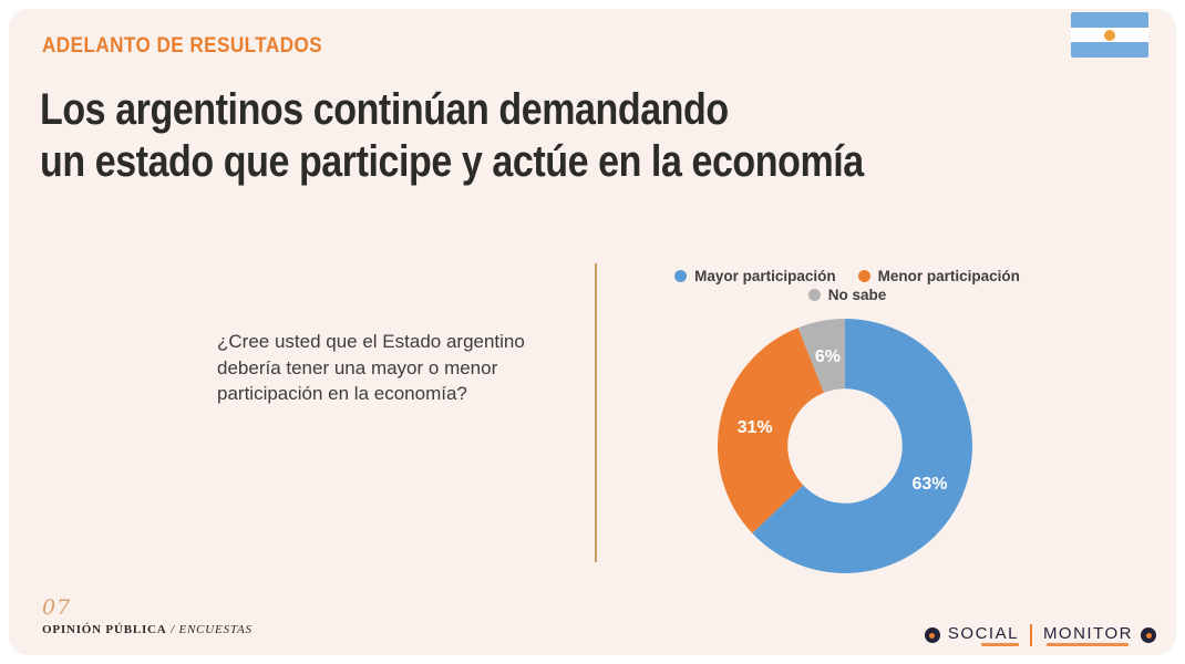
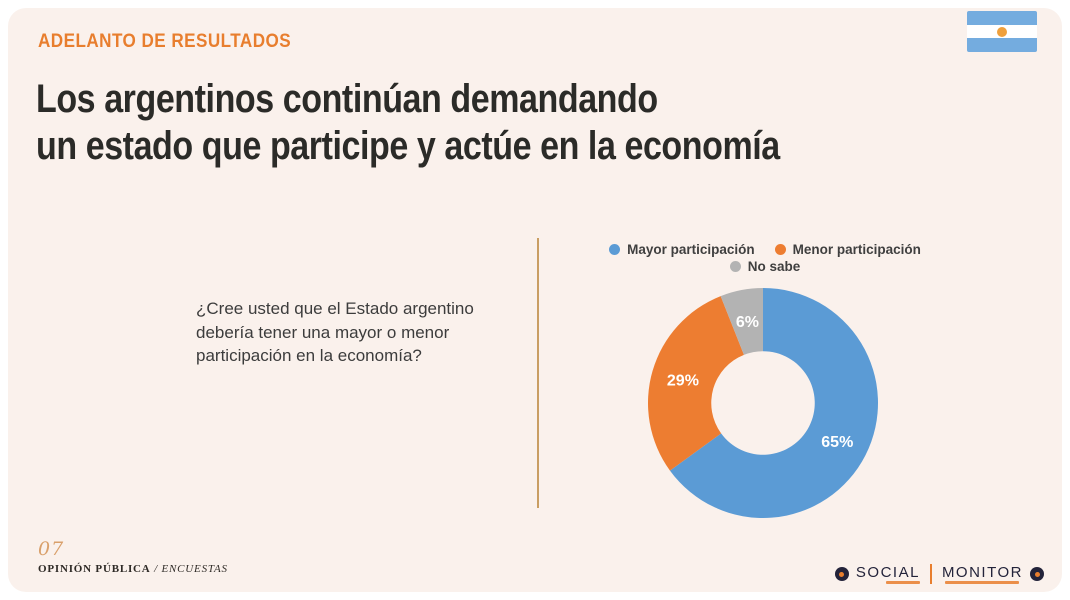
Mayor participación: 63% -> 65%
Menor participación: 31% -> 29%
